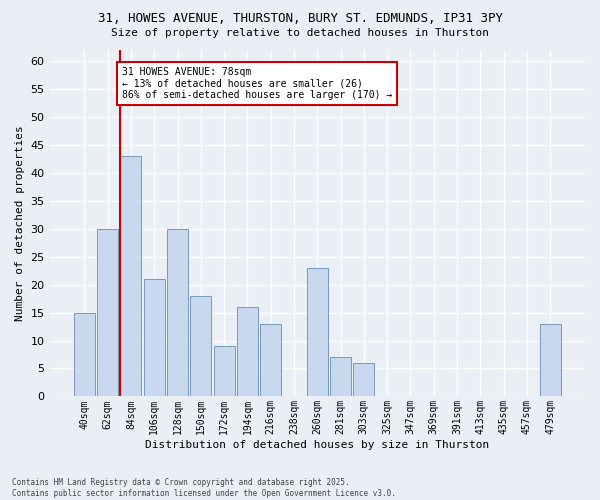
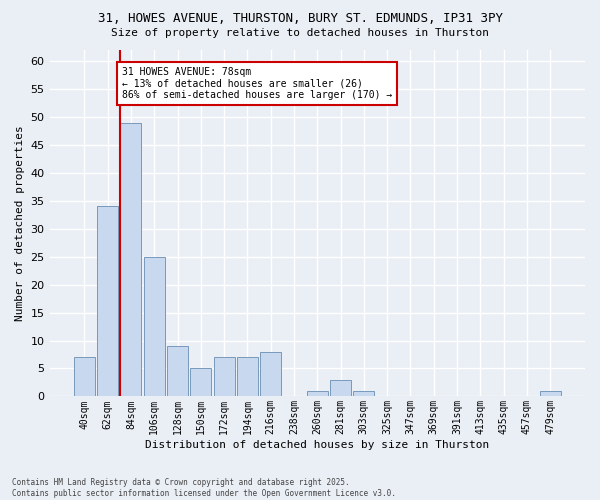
40sqm: 15 -> 7
62sqm: 30 -> 34
84sqm: 43 -> 49
106sqm: 21 -> 25
128sqm: 30 -> 9
150sqm: 18 -> 5
172sqm: 9 -> 7
194sqm: 16 -> 7
216sqm: 13 -> 8
260sqm: 23 -> 1
281sqm: 7 -> 3
303sqm: 6 -> 1
479sqm: 13 -> 1
